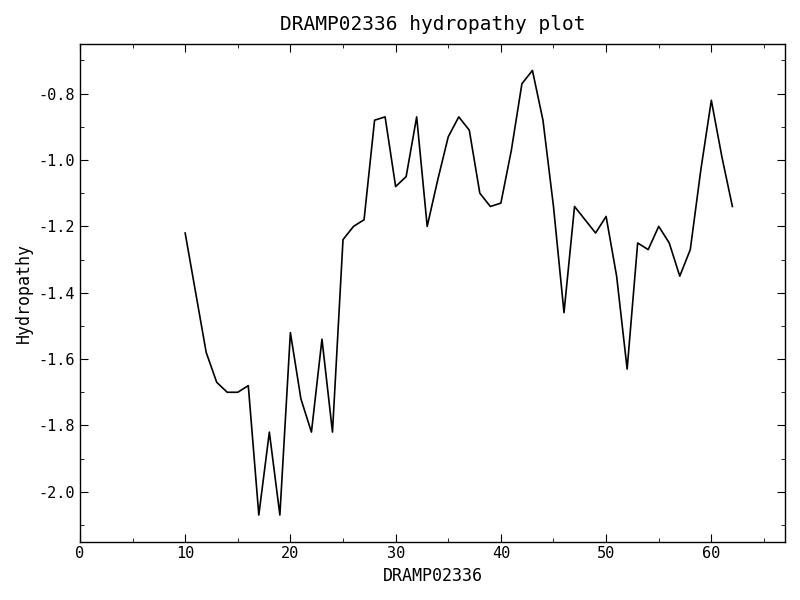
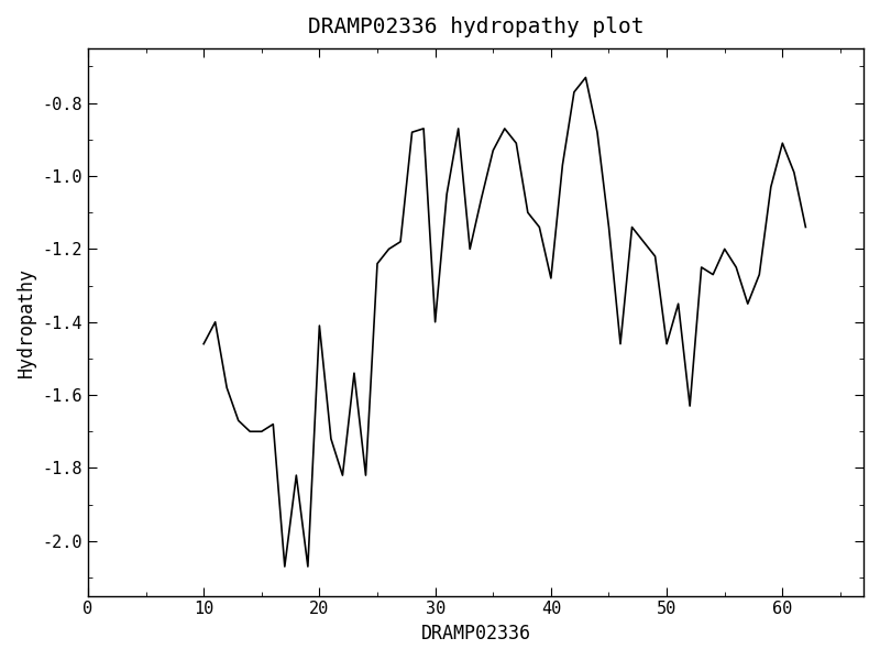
10: -1.22 -> -1.46
20: -1.52 -> -1.41
30: -1.08 -> -1.40
40: -1.13 -> -1.28
50: -1.17 -> -1.46
60: -0.82 -> -0.91
